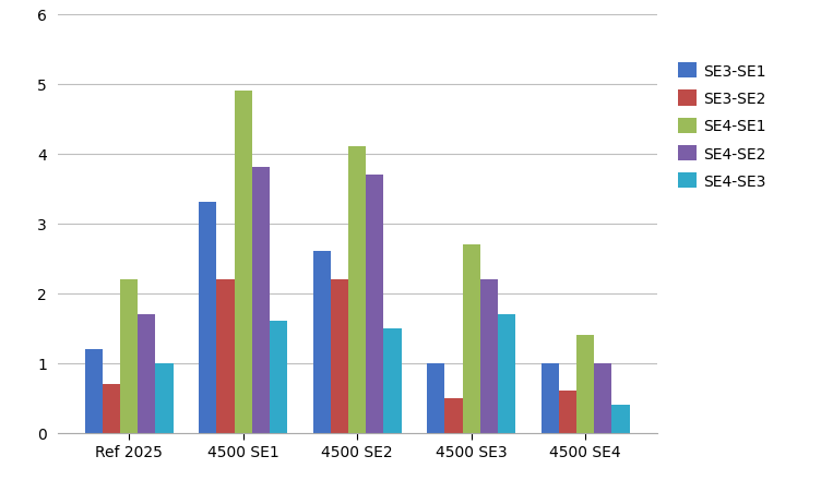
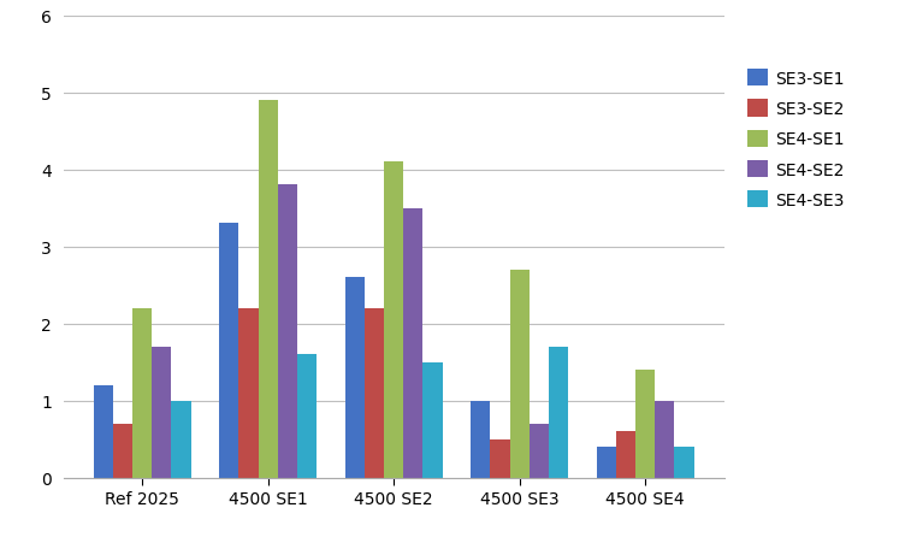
SE4-SE2/4500 SE2: 3.7 -> 3.5
SE4-SE2/4500 SE3: 2.2 -> 0.7
SE3-SE1/4500 SE4: 1.0 -> 0.4
